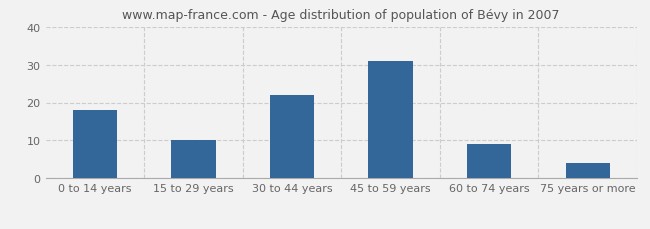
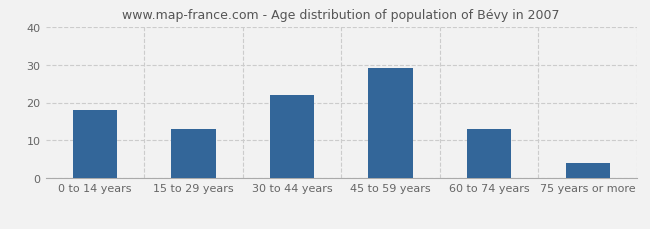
15 to 29 years: 10 -> 13
45 to 59 years: 31 -> 29
60 to 74 years: 9 -> 13
